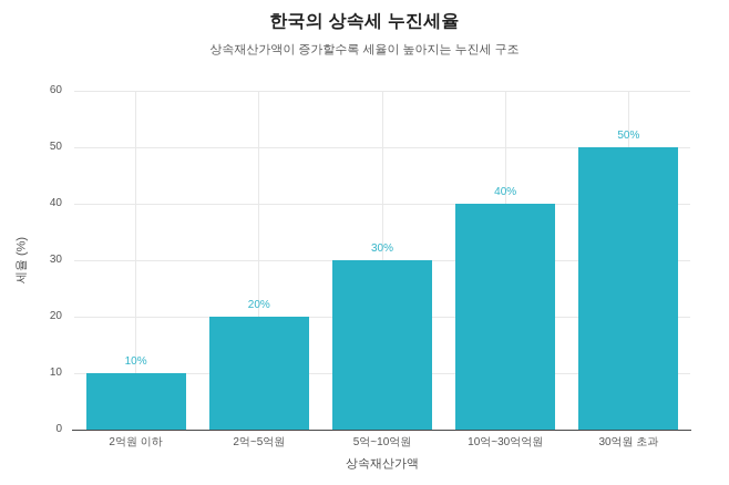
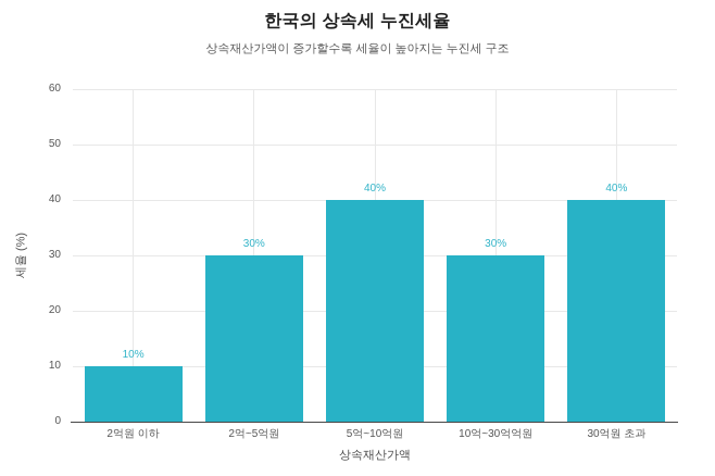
2억~5억원: 20% -> 30%
5억~10억원: 30% -> 40%
10억~30억억원: 40% -> 30%
30억원 초과: 50% -> 40%
